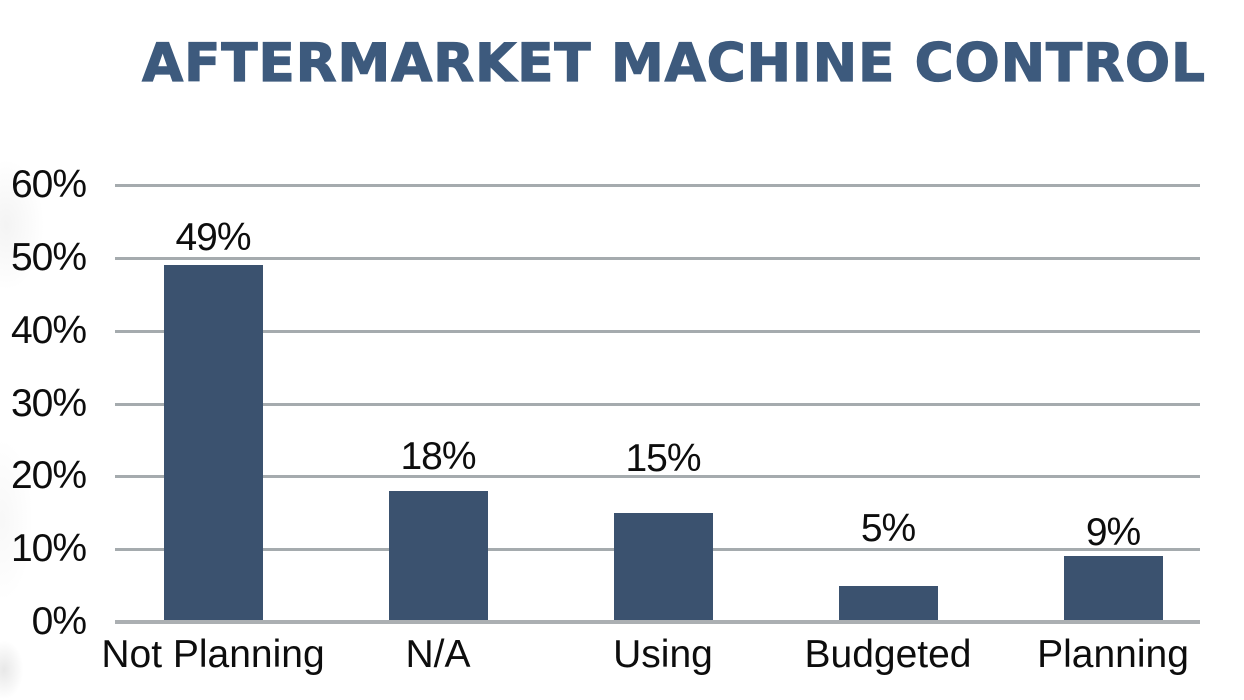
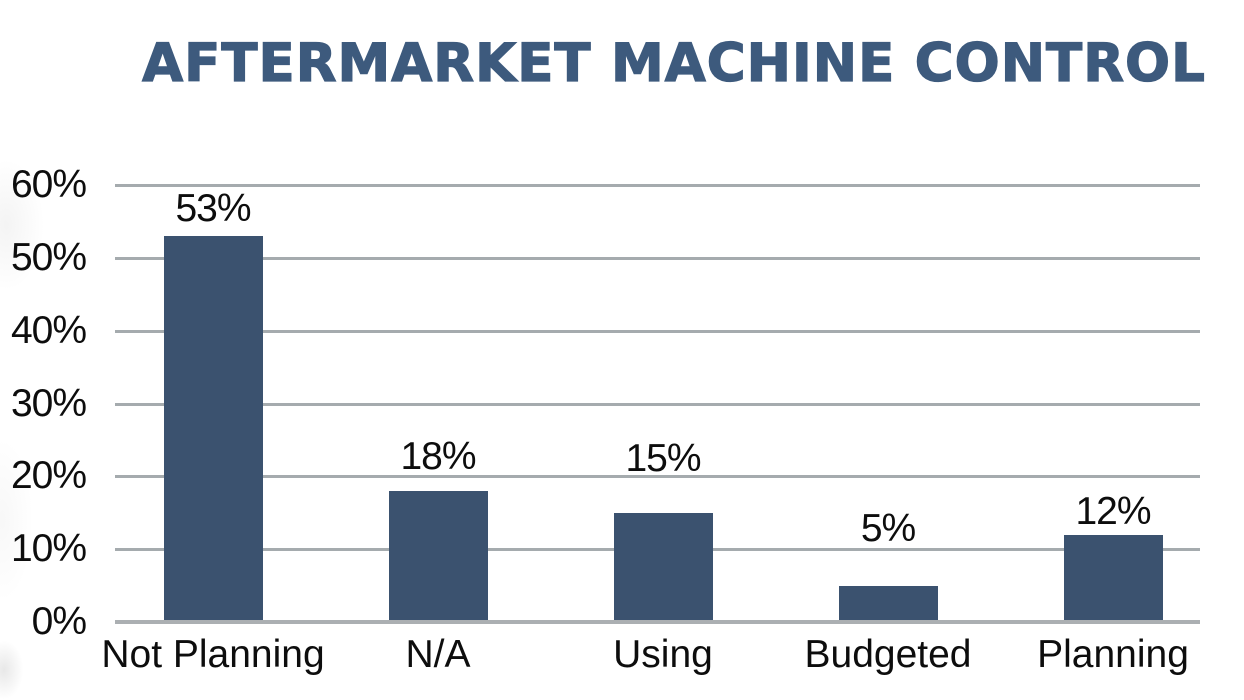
Not Planning: 49% -> 53%
Planning: 9% -> 12%
